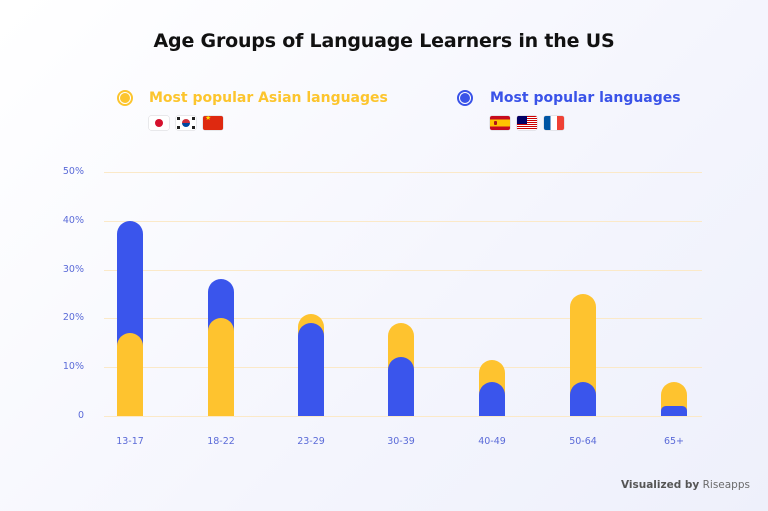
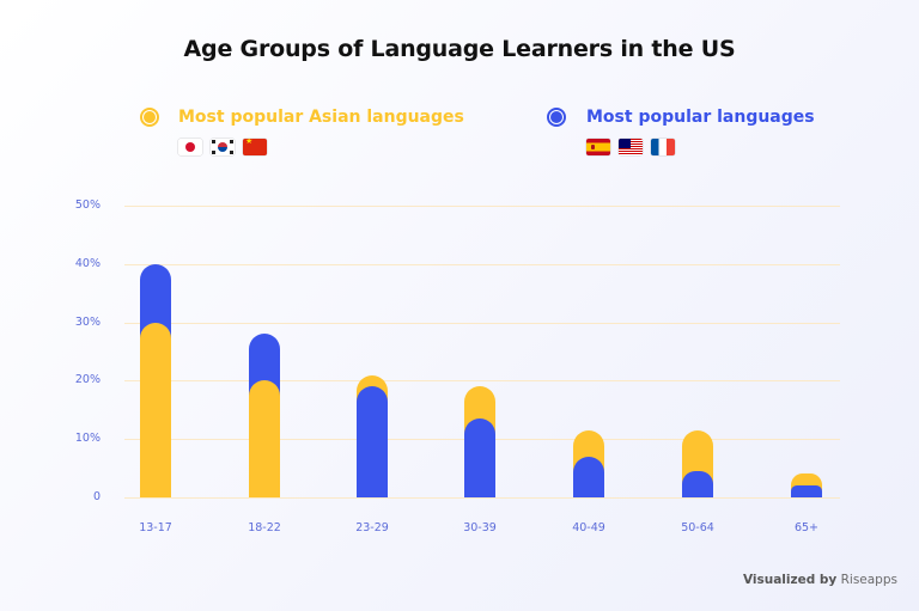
Most popular Asian languages/13-17: 17% -> 30%
Most popular languages/30-39: 12% -> 14%
Most popular Asian languages/50-64: 25% -> 12%
Most popular languages/50-64: 7% -> 4%
Most popular Asian languages/65+: 7% -> 4%
